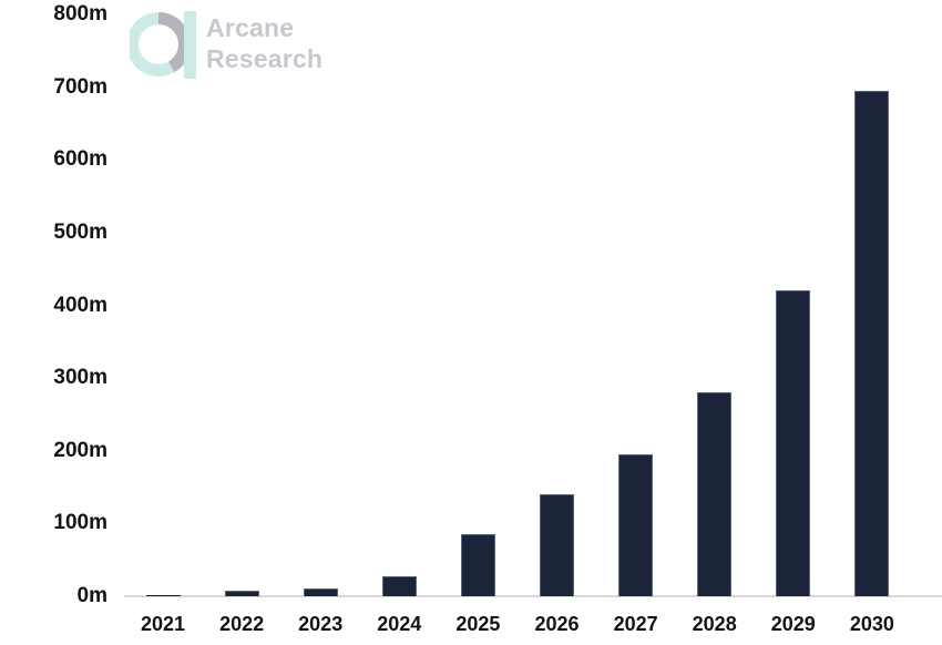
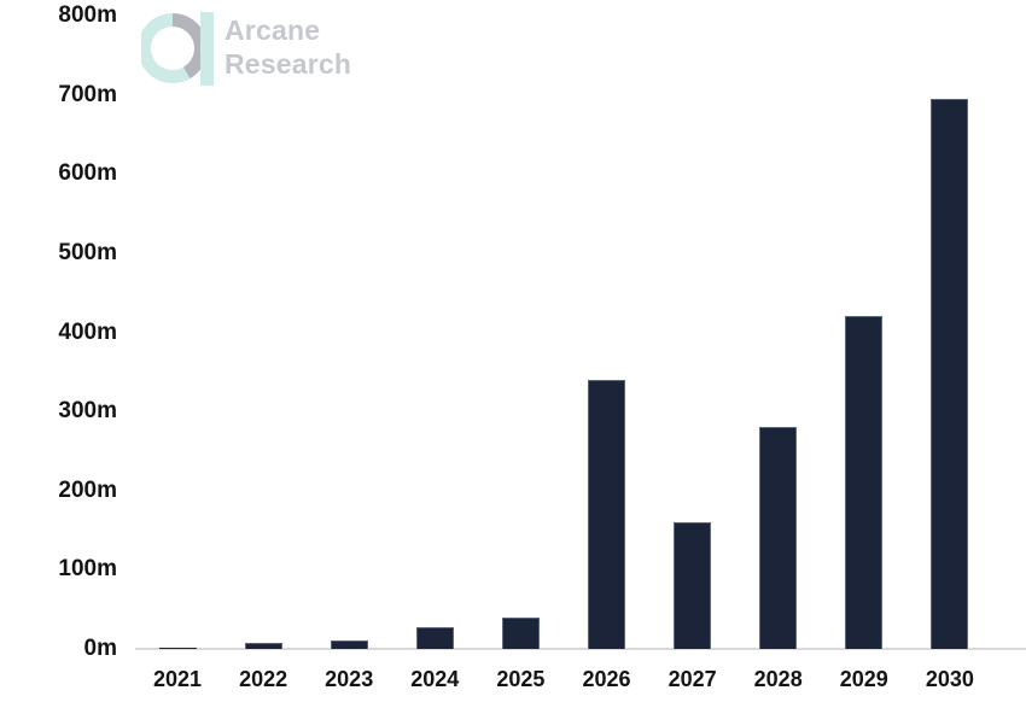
2025: 80m -> 40m
2026: 140m -> 340m
2027: 200m -> 160m
